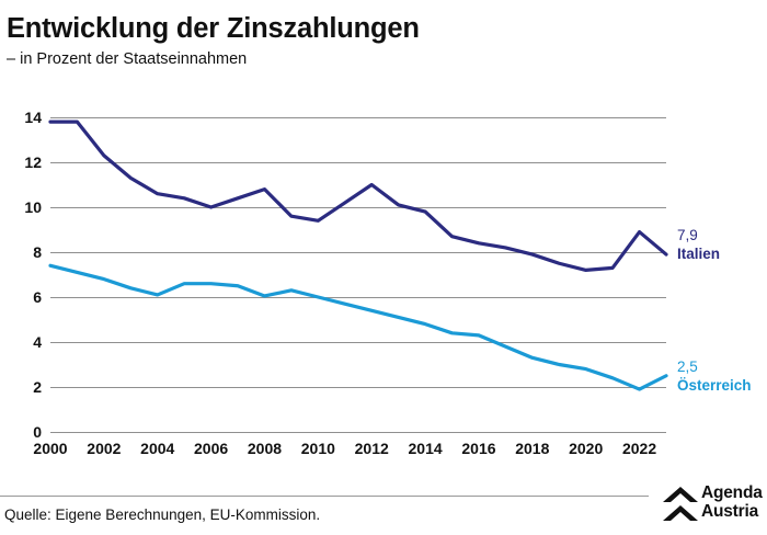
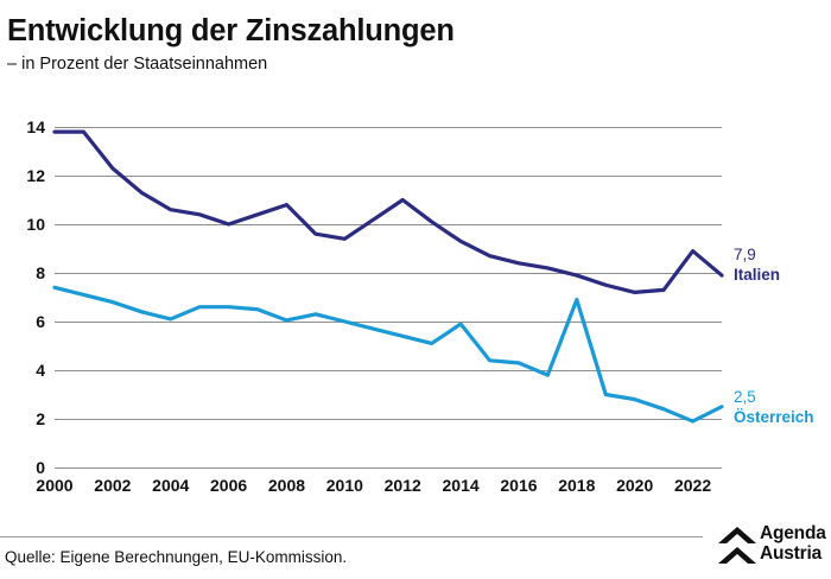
Italien/2014: 9.8 -> 9.3
Österreich/2014: 4.8 -> 5.9
Österreich/2018: 3.3 -> 6.9
